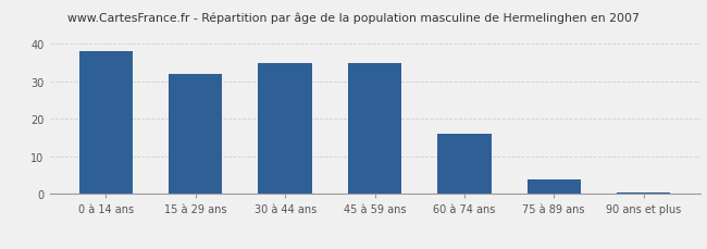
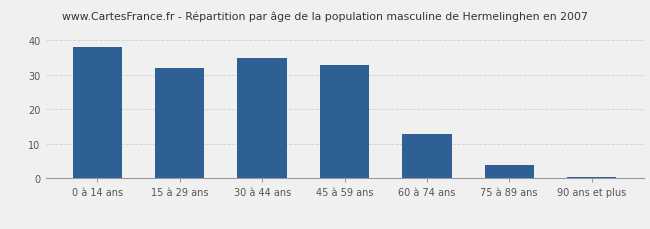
45 à 59 ans: 35.0 -> 33.0
60 à 74 ans: 16.0 -> 13.0
